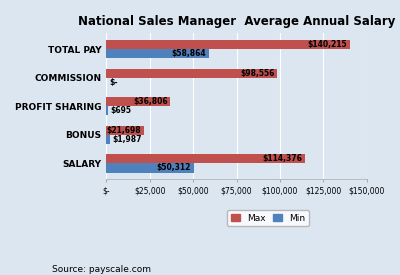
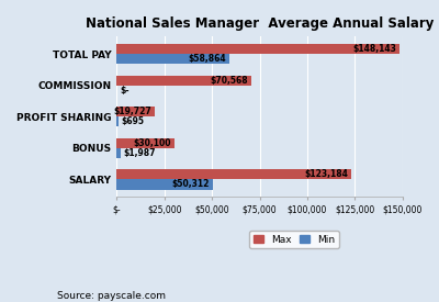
Max/TOTAL PAY: $140,215 -> $148,143
Max/COMMISSION: $98,556 -> $70,568
Max/PROFIT SHARING: $36,806 -> $19,727
Max/BONUS: $21,698 -> $30,100
Max/SALARY: $114,376 -> $123,184
